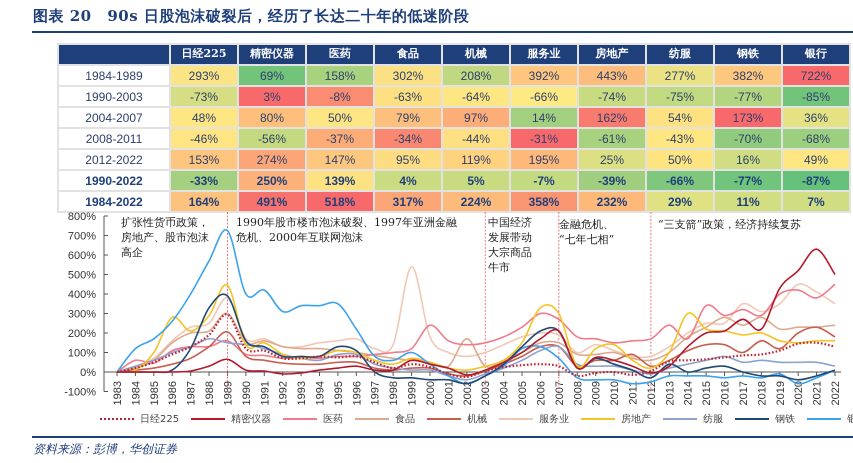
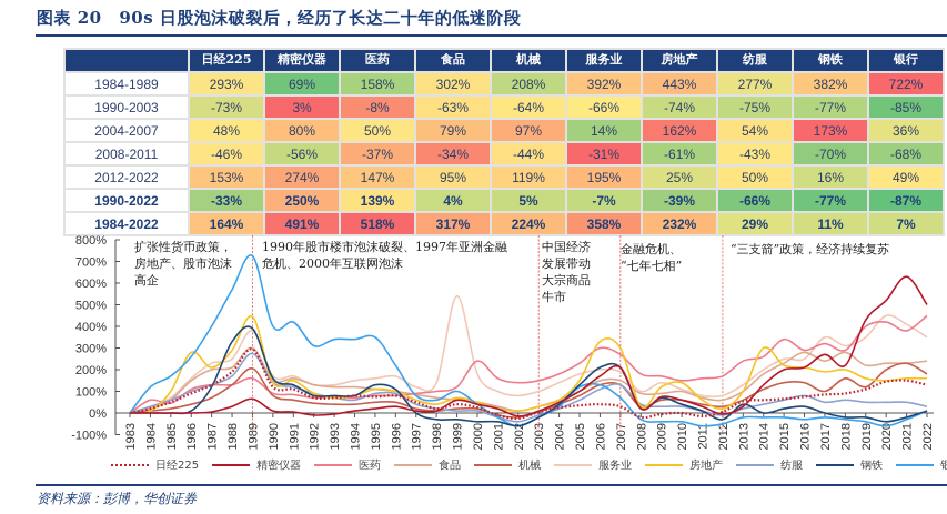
纺服/1989: 150% -> 280%
食品/2002: 170% -> 10%
机械/2011: 90% -> 40%
医药/2014: 170% -> 260%
银行/2019: -10% -> -40%
